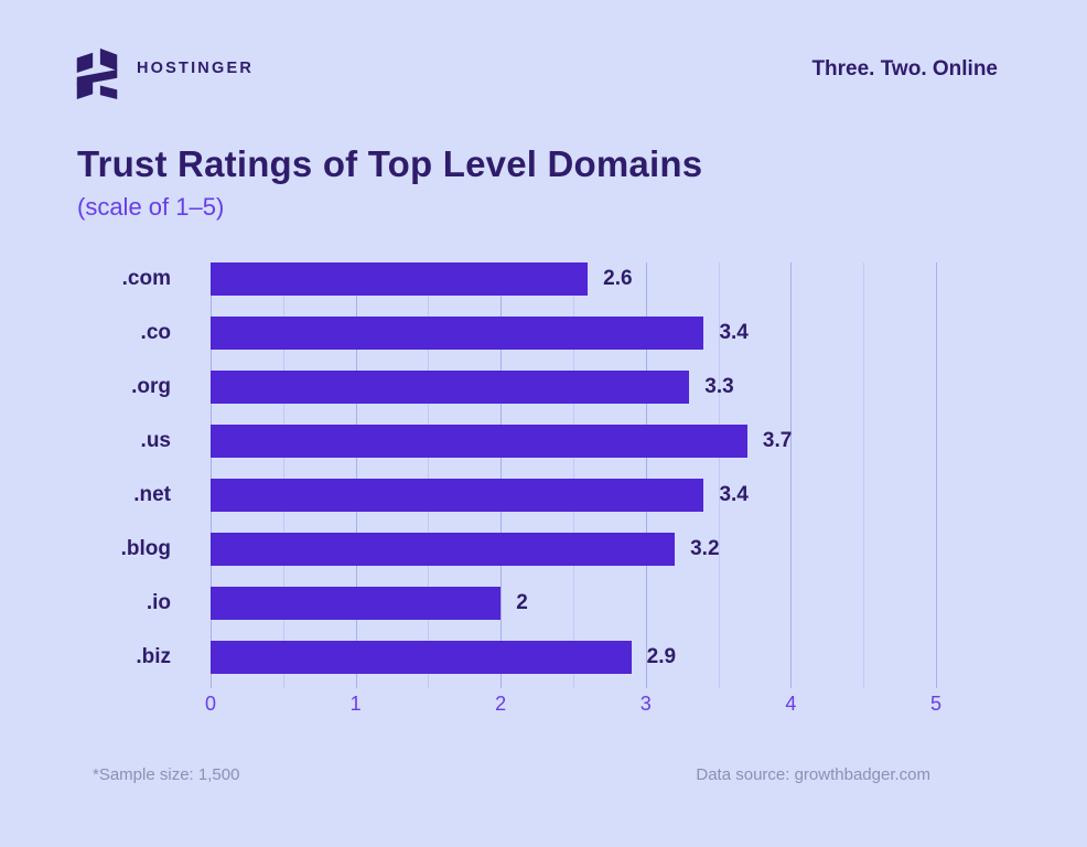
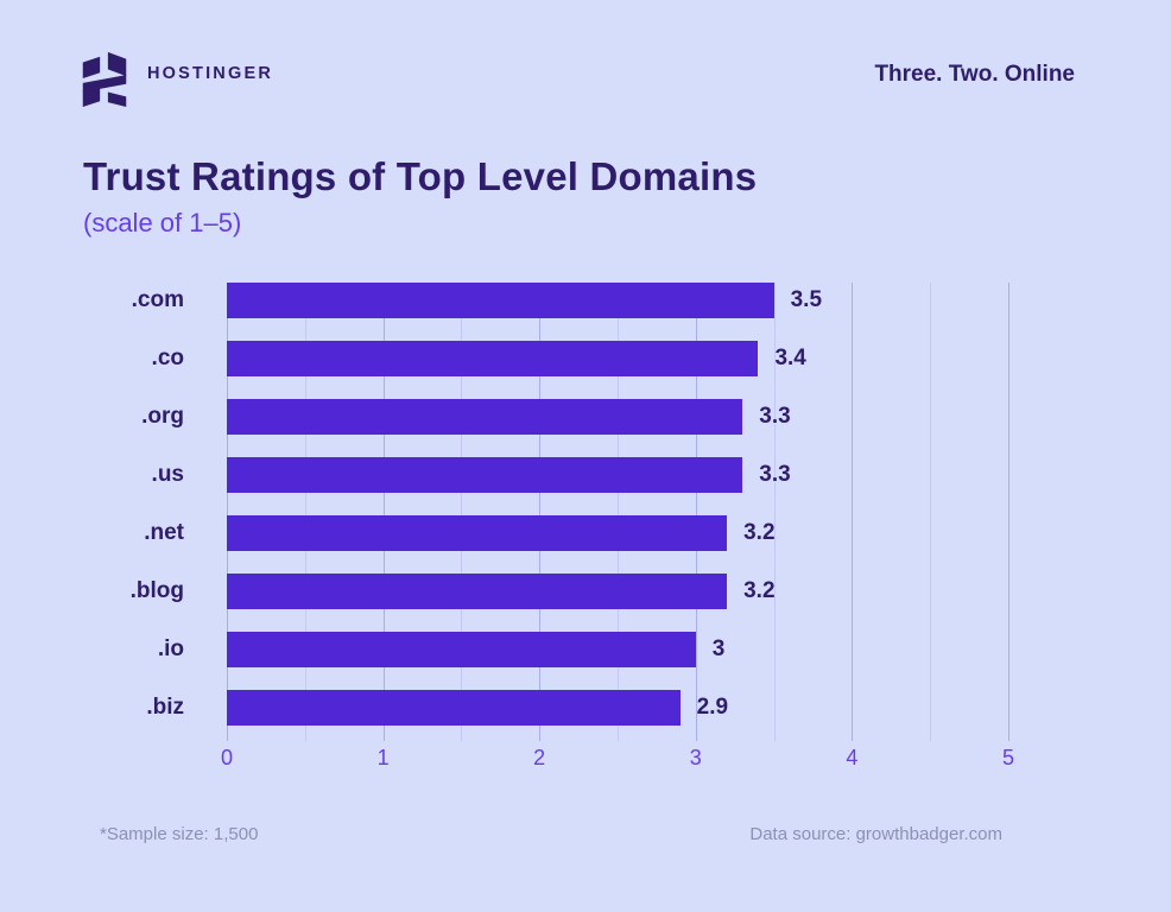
.com: 2.6 -> 3.5
.us: 3.7 -> 3.3
.net: 3.4 -> 3.2
.io: 2 -> 3
